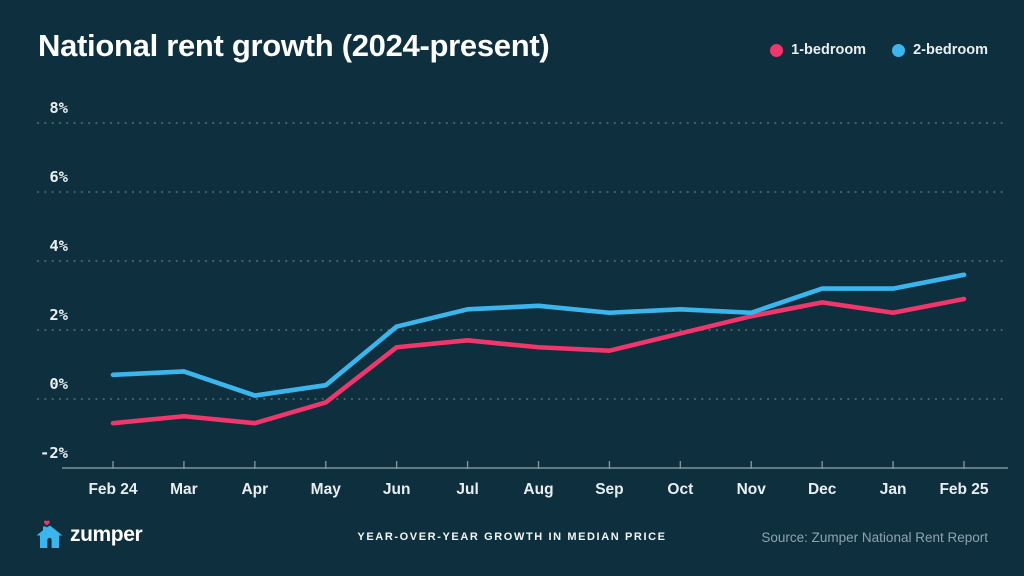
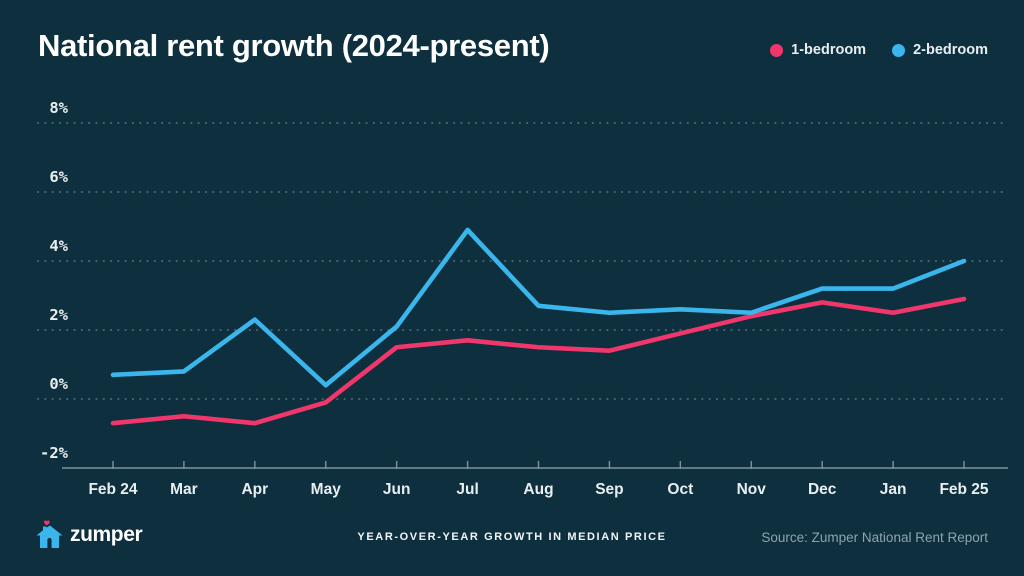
2-bedroom/Apr: 0.1% -> 2.3%
2-bedroom/Jul: 2.6% -> 4.9%
2-bedroom/Feb 25: 3.6% -> 4.0%
